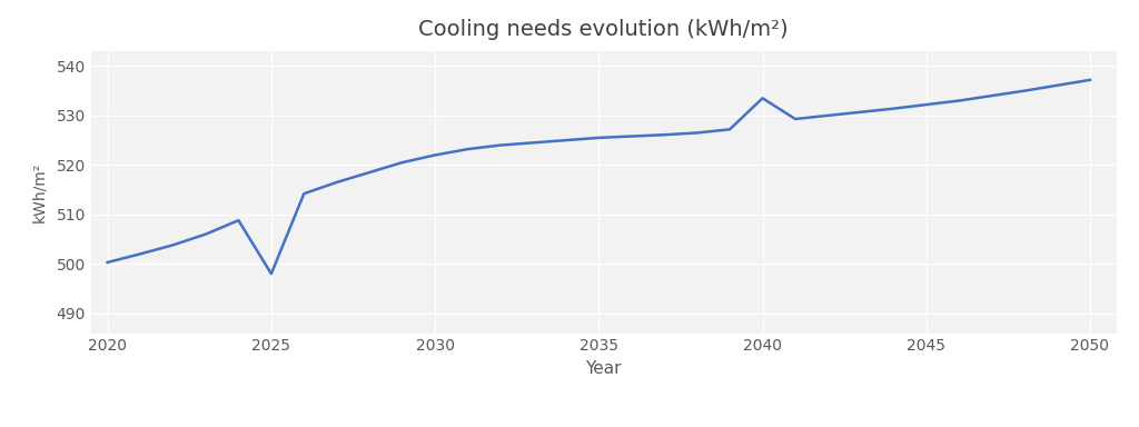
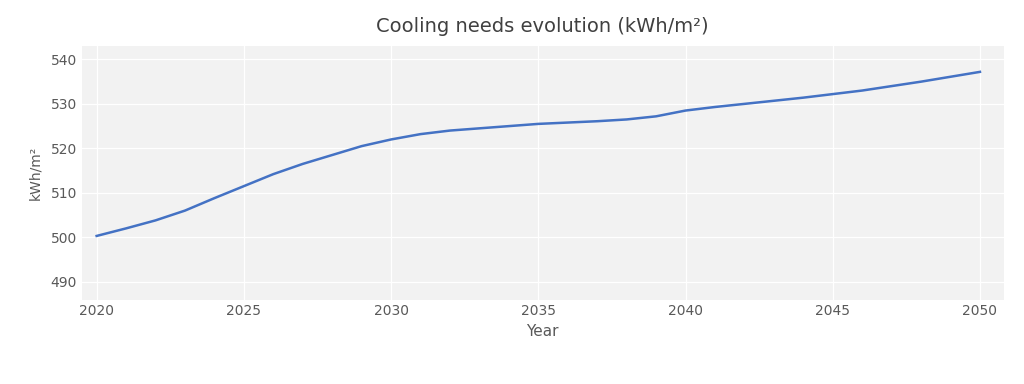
2025: 498.0 -> 511.5
2040: 533.5 -> 528.5
